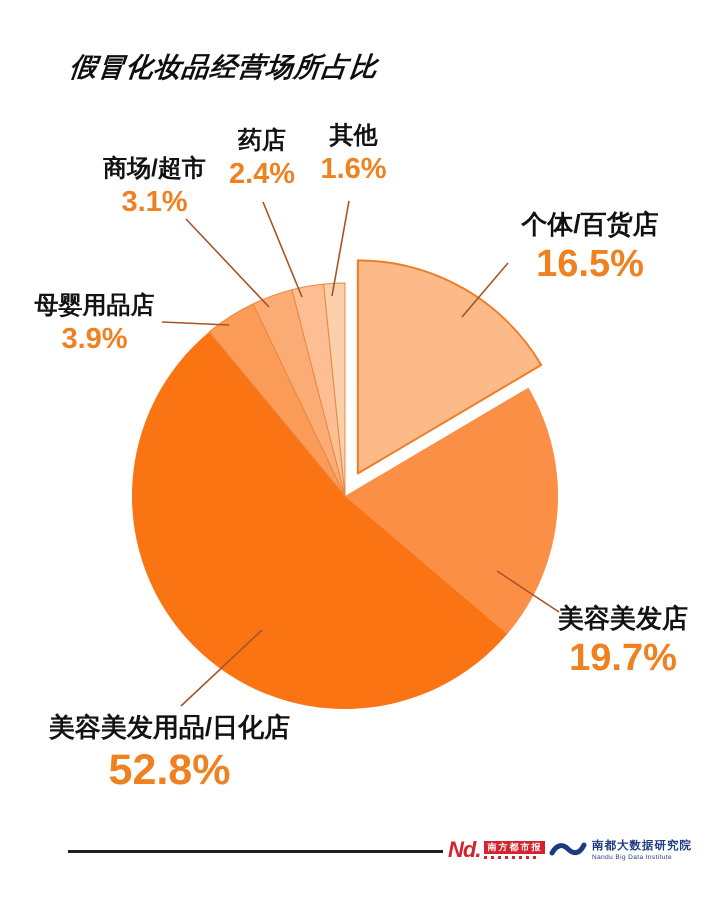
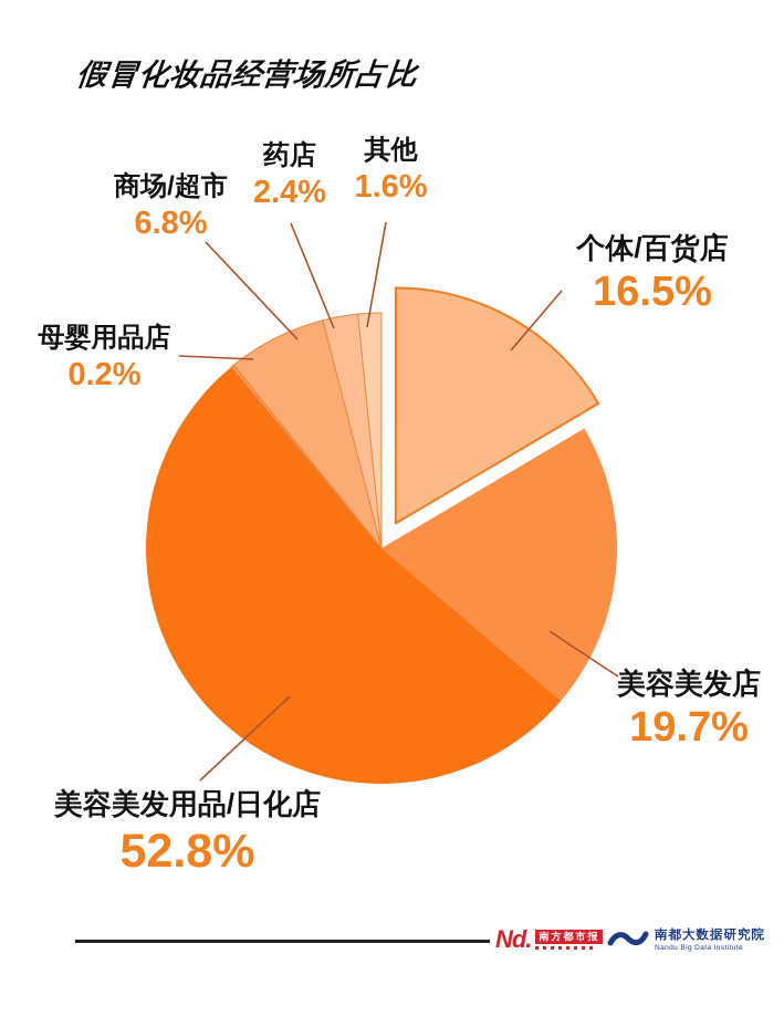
母婴用品店: 3.9% -> 0.2%
商场/超市: 3.1% -> 6.8%
